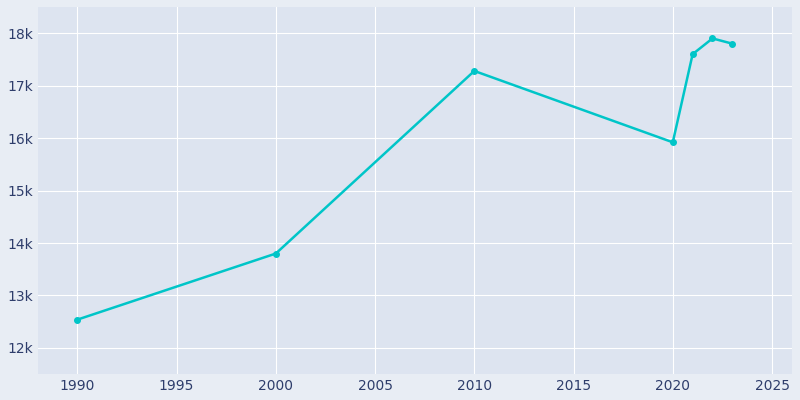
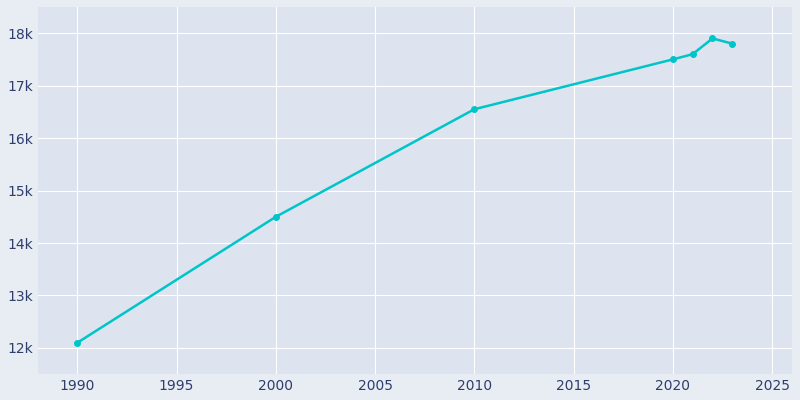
1990: 12.54k -> 12.10k
2000: 13.80k -> 14.50k
2010: 17.28k -> 16.55k
2020: 15.92k -> 17.50k
